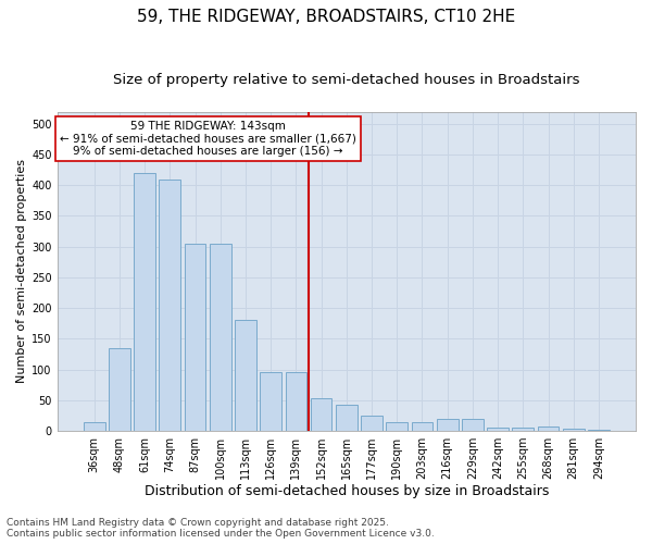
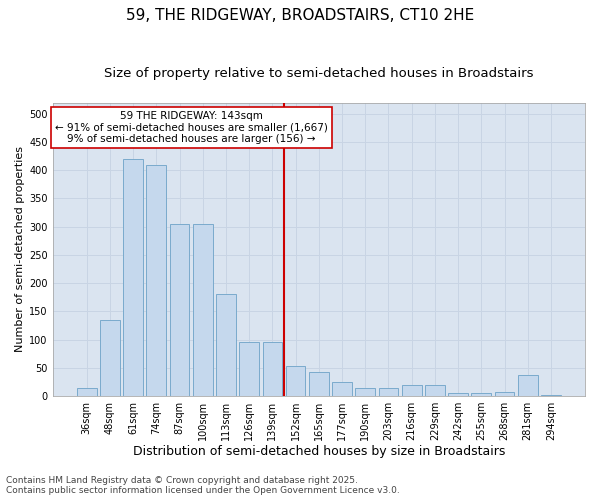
281sqm: 3 -> 38
